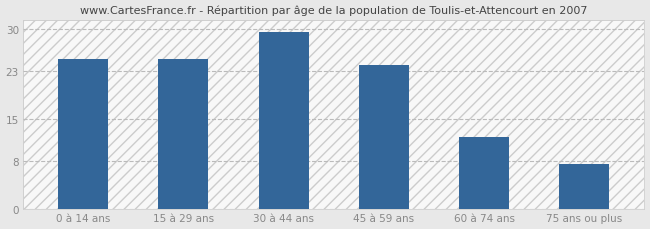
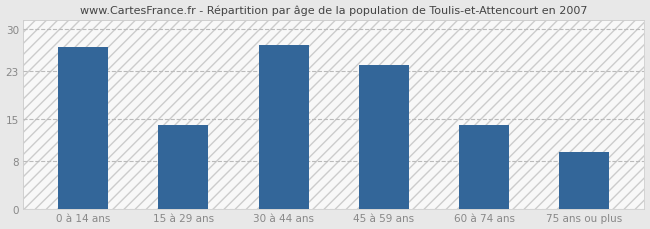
0 à 14 ans: 25.0 -> 27.0
15 à 29 ans: 25.0 -> 14.0
30 à 44 ans: 29.5 -> 27.4
60 à 74 ans: 12.0 -> 14.0
75 ans ou plus: 7.5 -> 9.6
